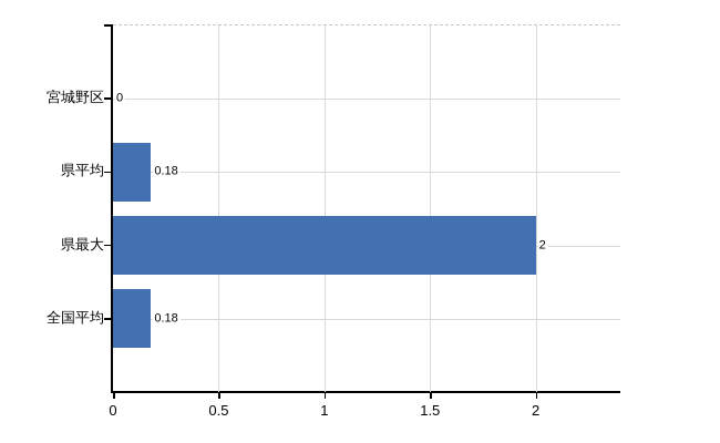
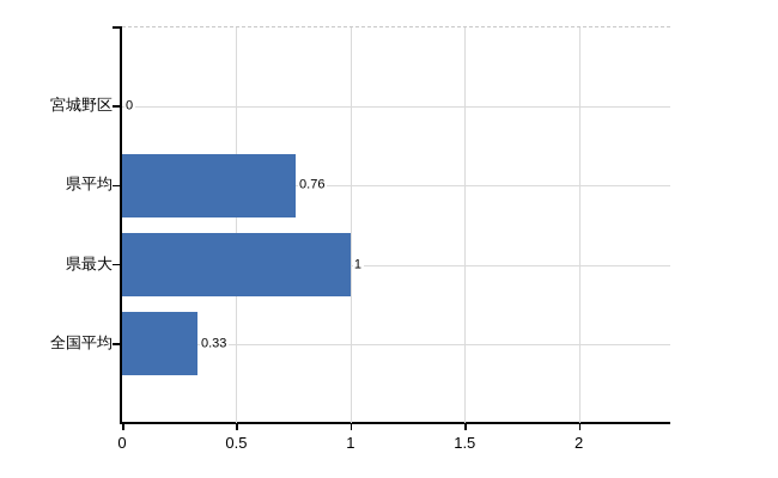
県平均: 0.18 -> 0.76
県最大: 2 -> 1
全国平均: 0.18 -> 0.33
